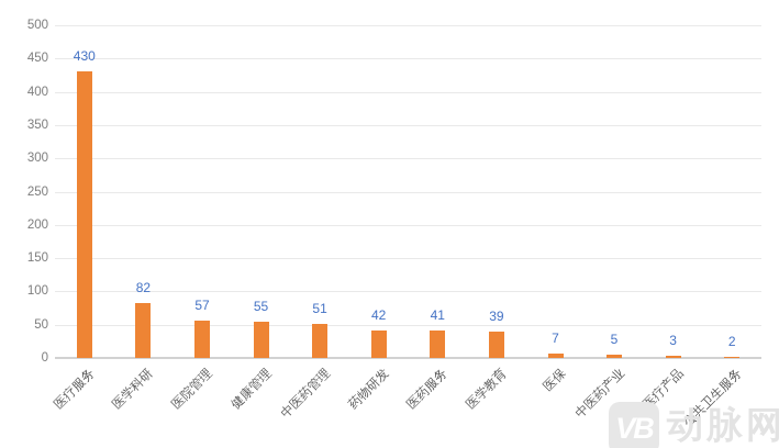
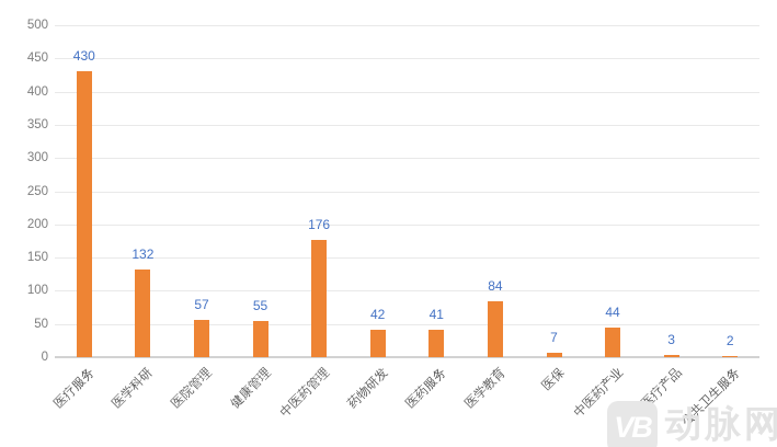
医学科研: 82 -> 132
中医药管理: 51 -> 176
医学教育: 39 -> 84
中医药产业: 5 -> 44
